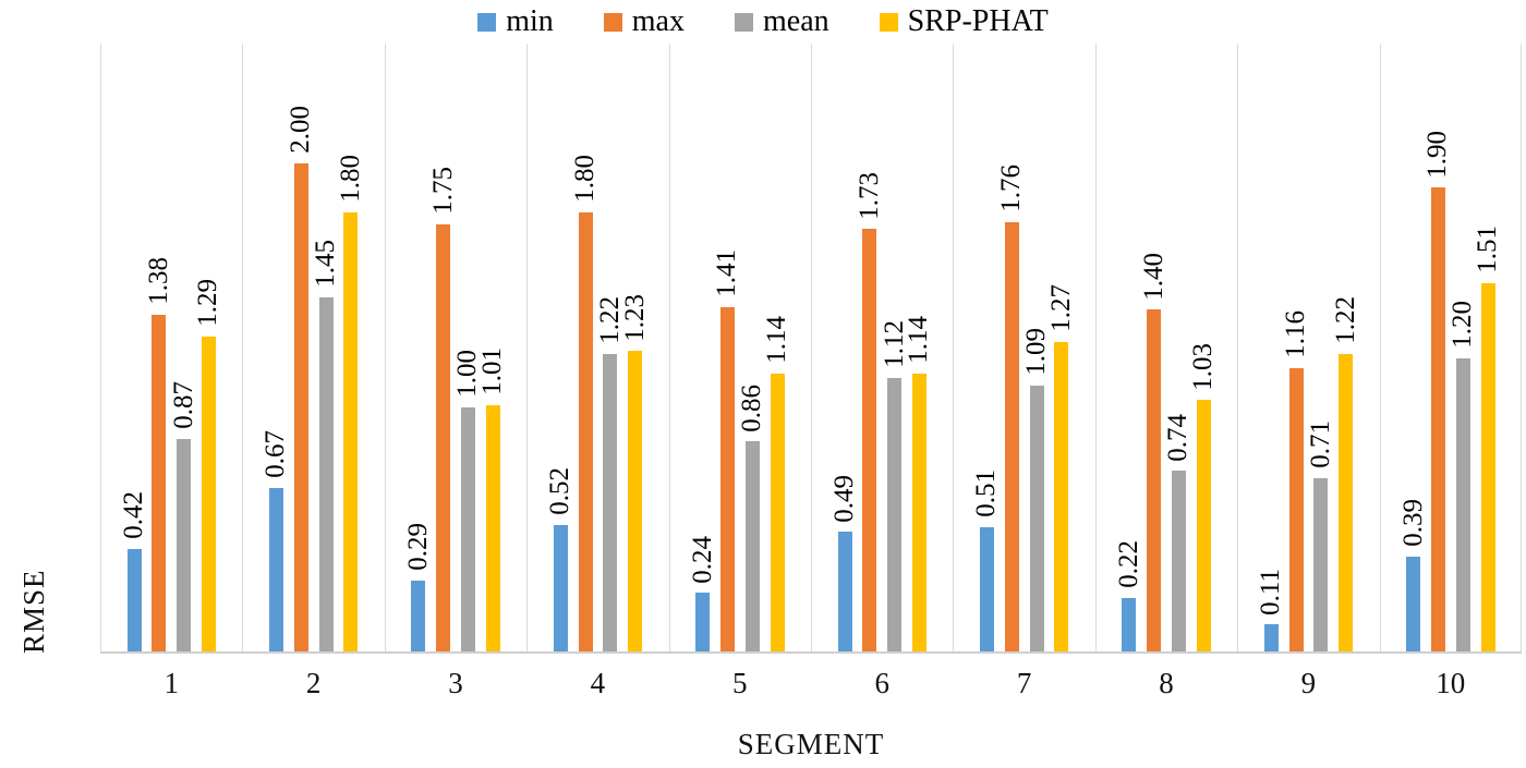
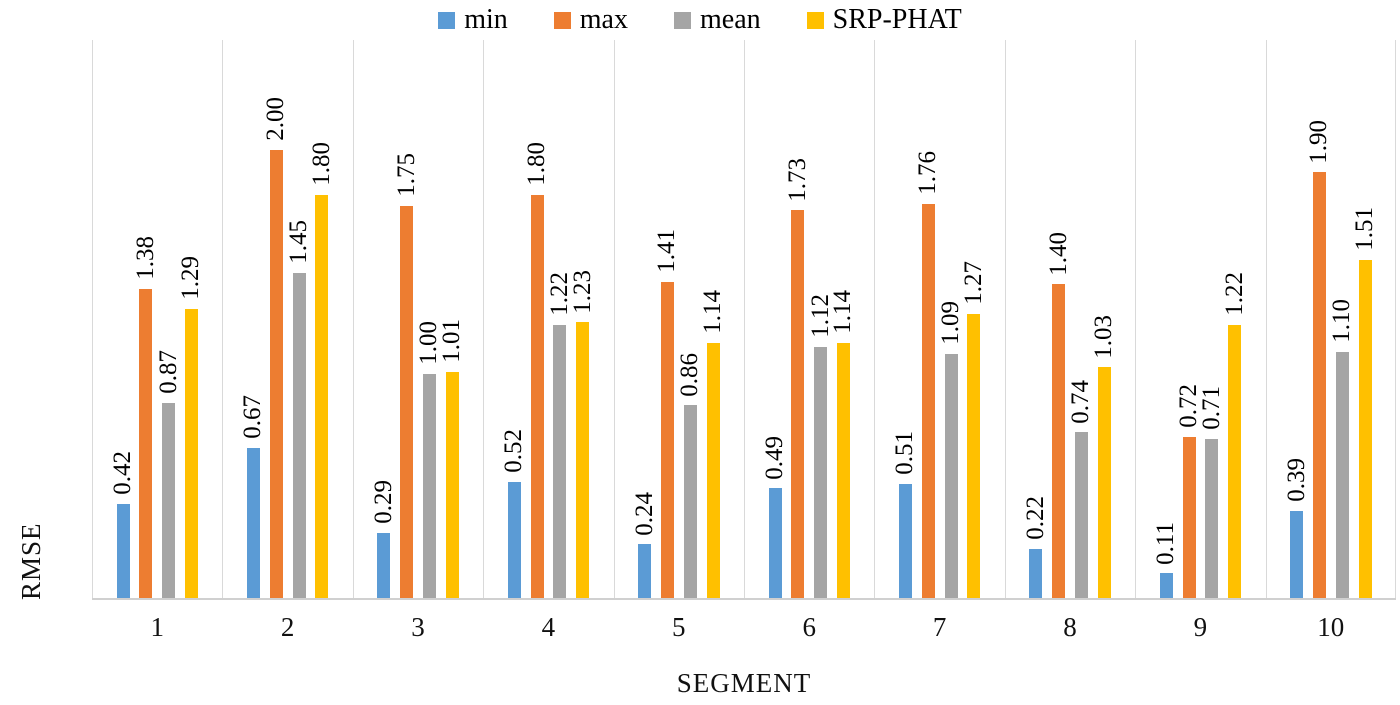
max/9: 1.16 -> 0.72
mean/10: 1.20 -> 1.10
